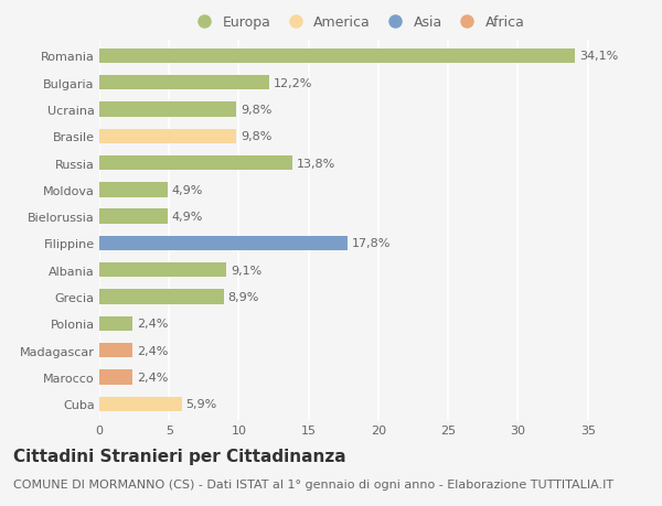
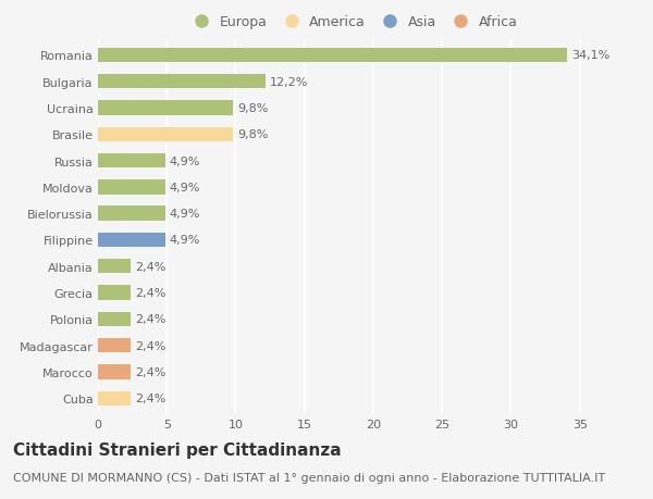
Russia: 13,8% -> 4,9%
Filippine: 17,8% -> 4,9%
Albania: 9,1% -> 2,4%
Grecia: 8,9% -> 2,4%
Cuba: 5,9% -> 2,4%
